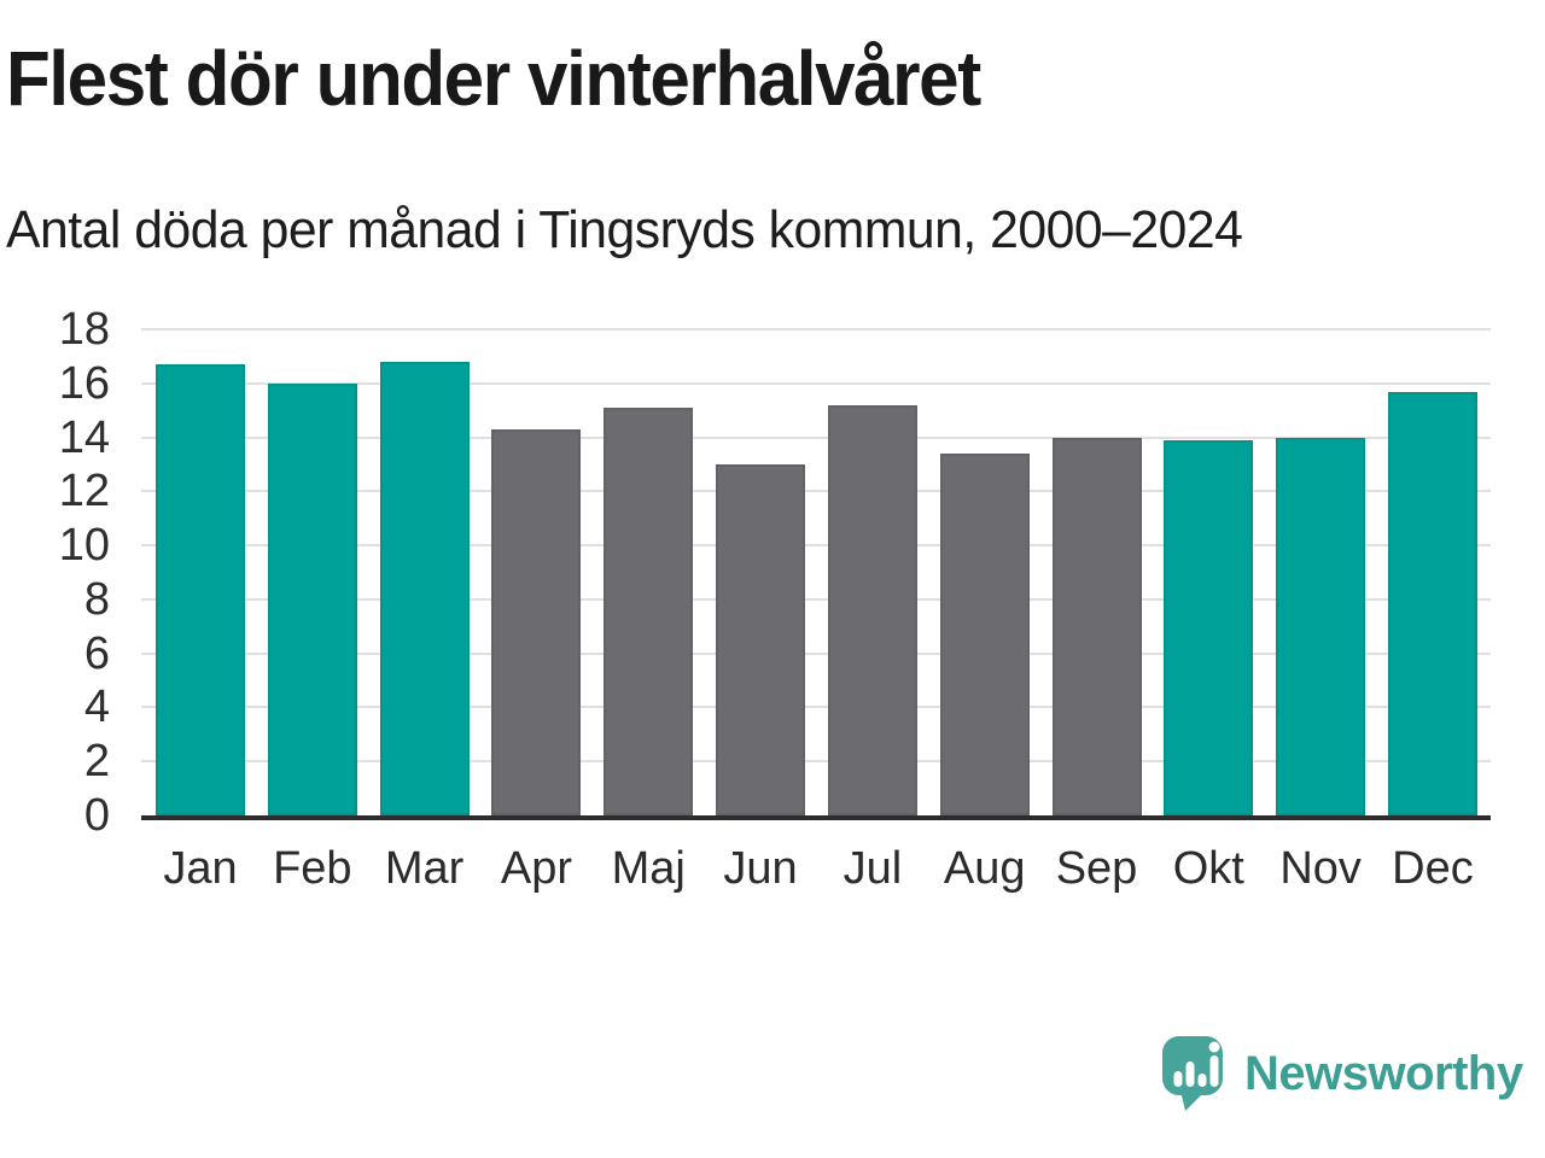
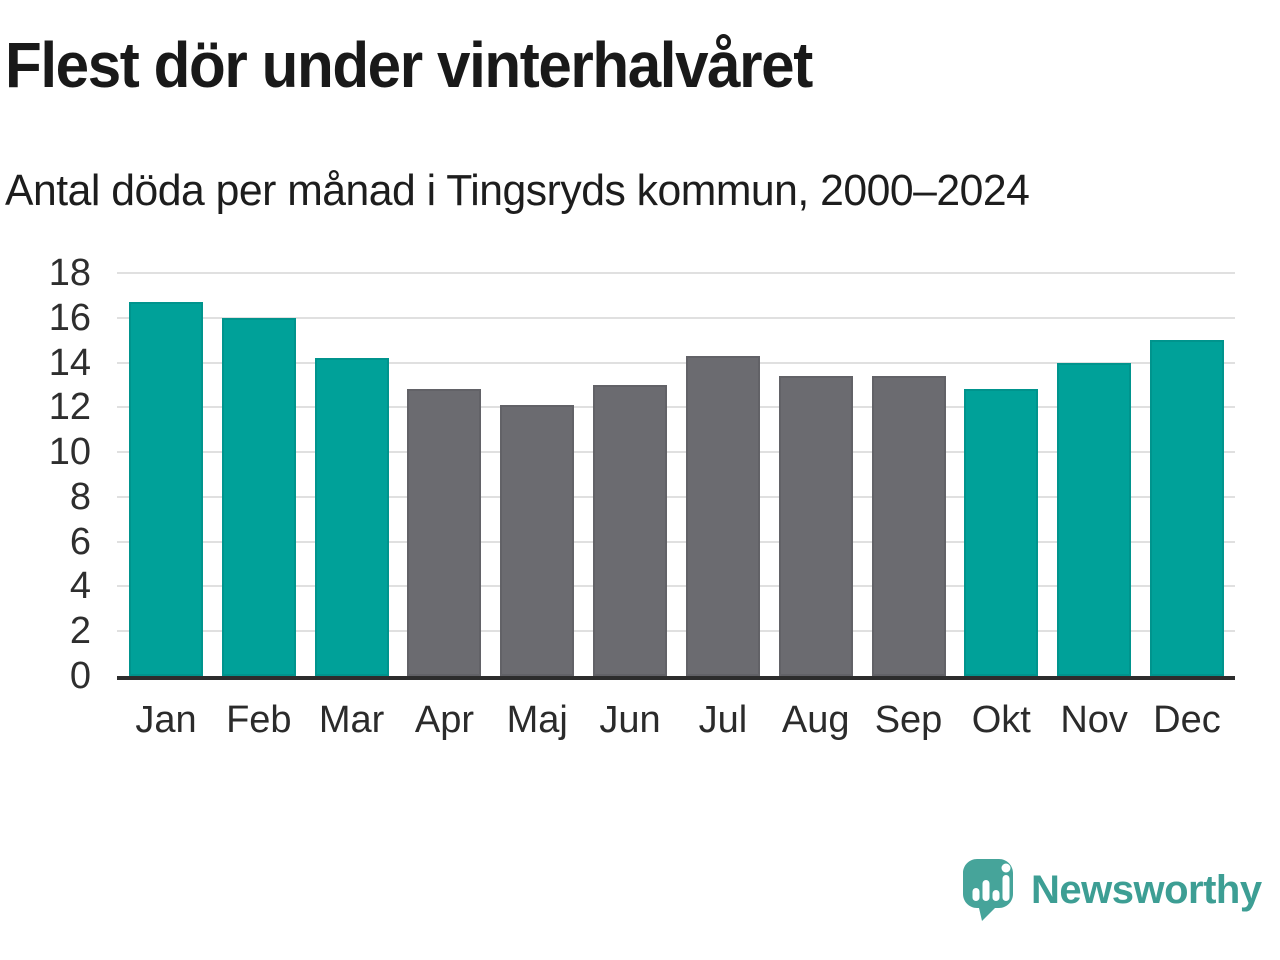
Mar: 16.8 -> 14.2
Apr: 14.3 -> 12.8
Maj: 15.1 -> 12.1
Jul: 15.2 -> 14.3
Sep: 14.0 -> 13.4
Okt: 13.9 -> 12.8
Dec: 15.7 -> 15.0
